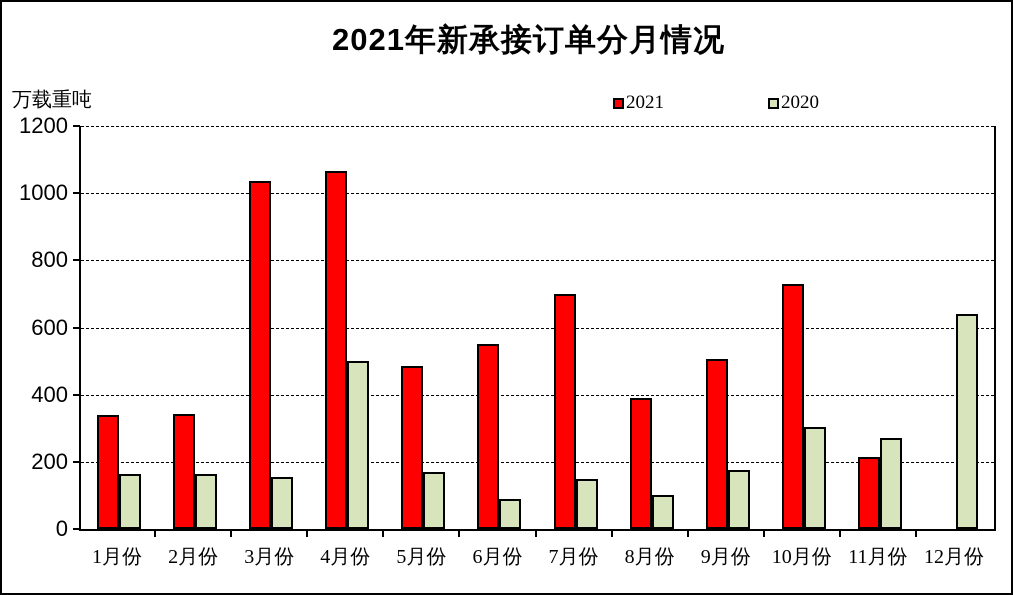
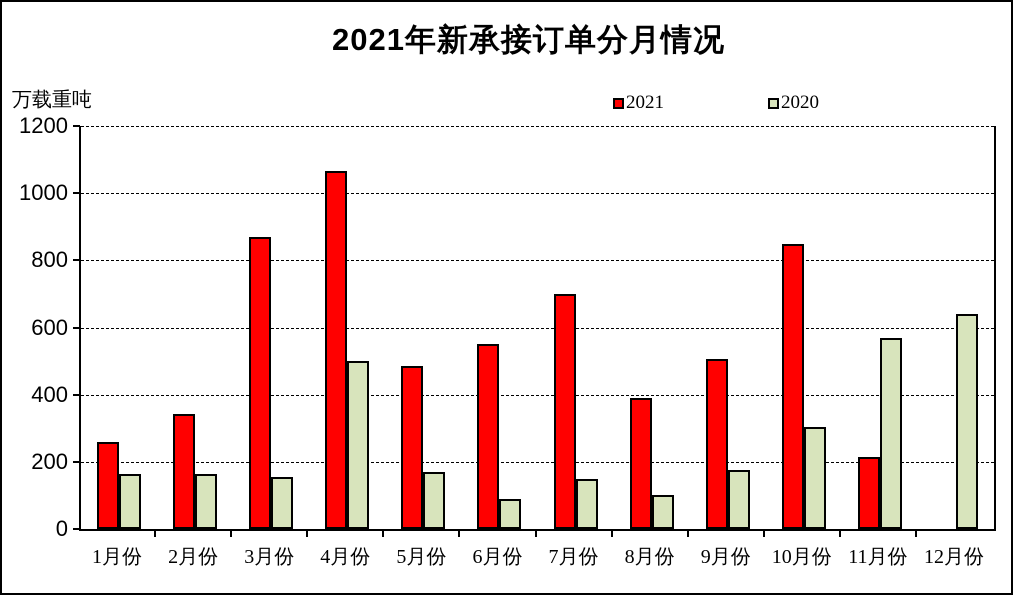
2021/1月份: 340 -> 260
2021/3月份: 1040 -> 870
2021/10月份: 730 -> 850
2020/11月份: 270 -> 570
